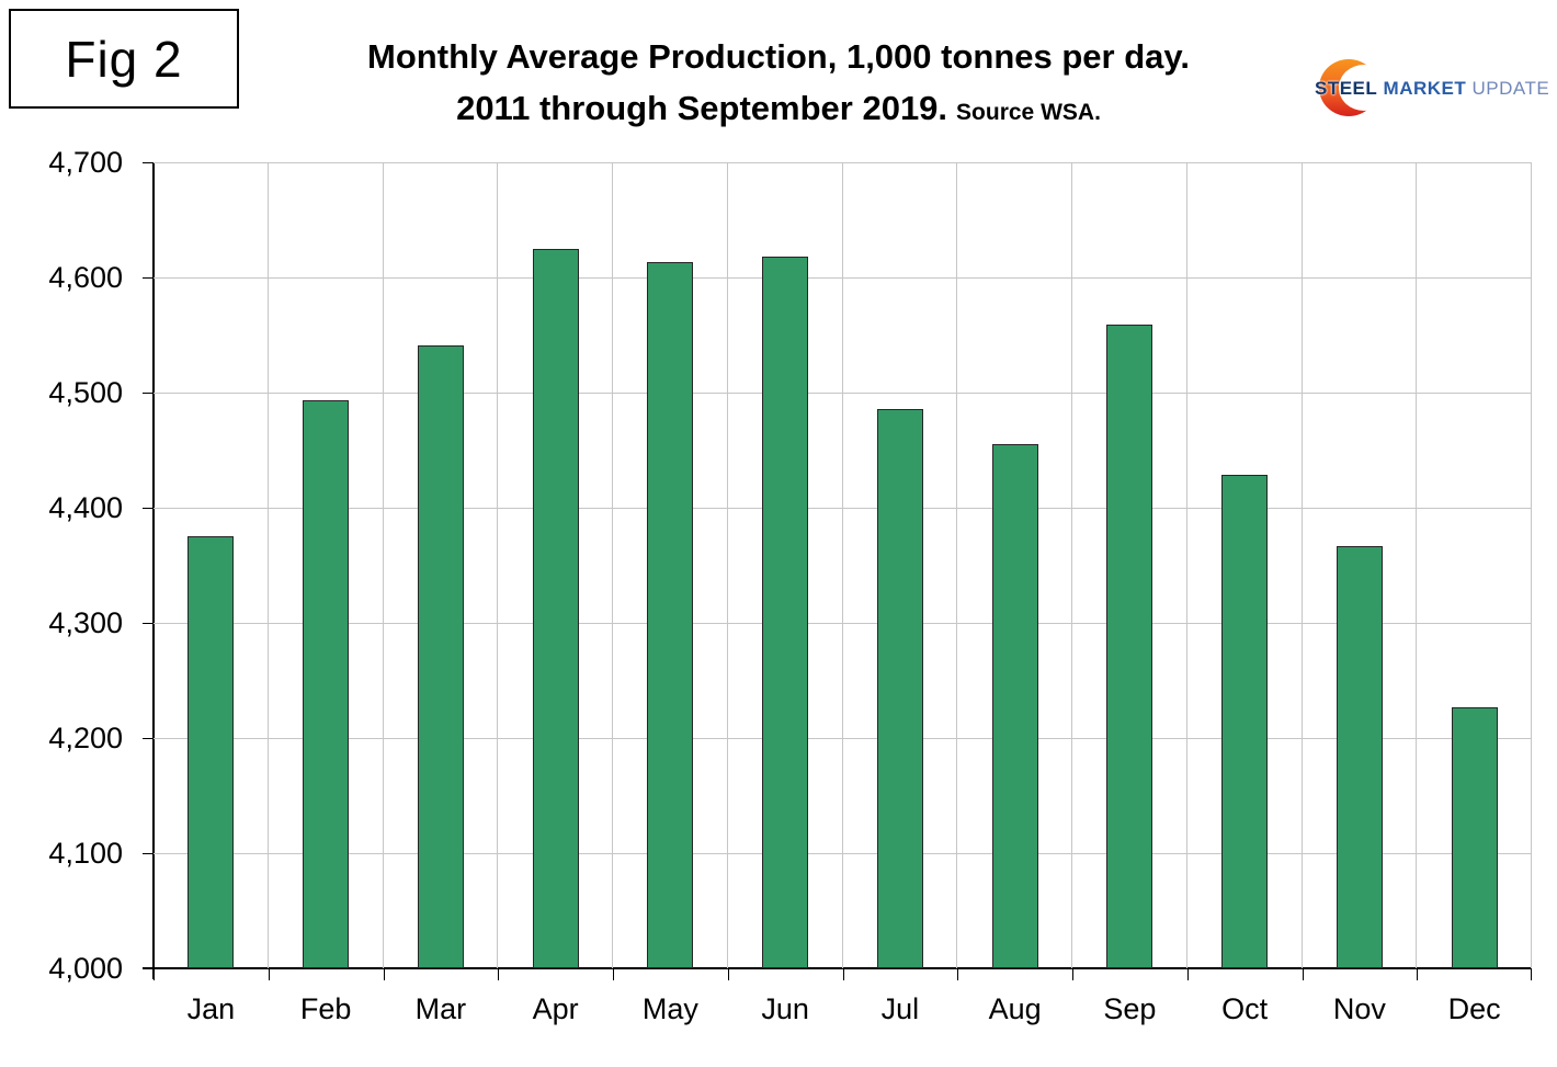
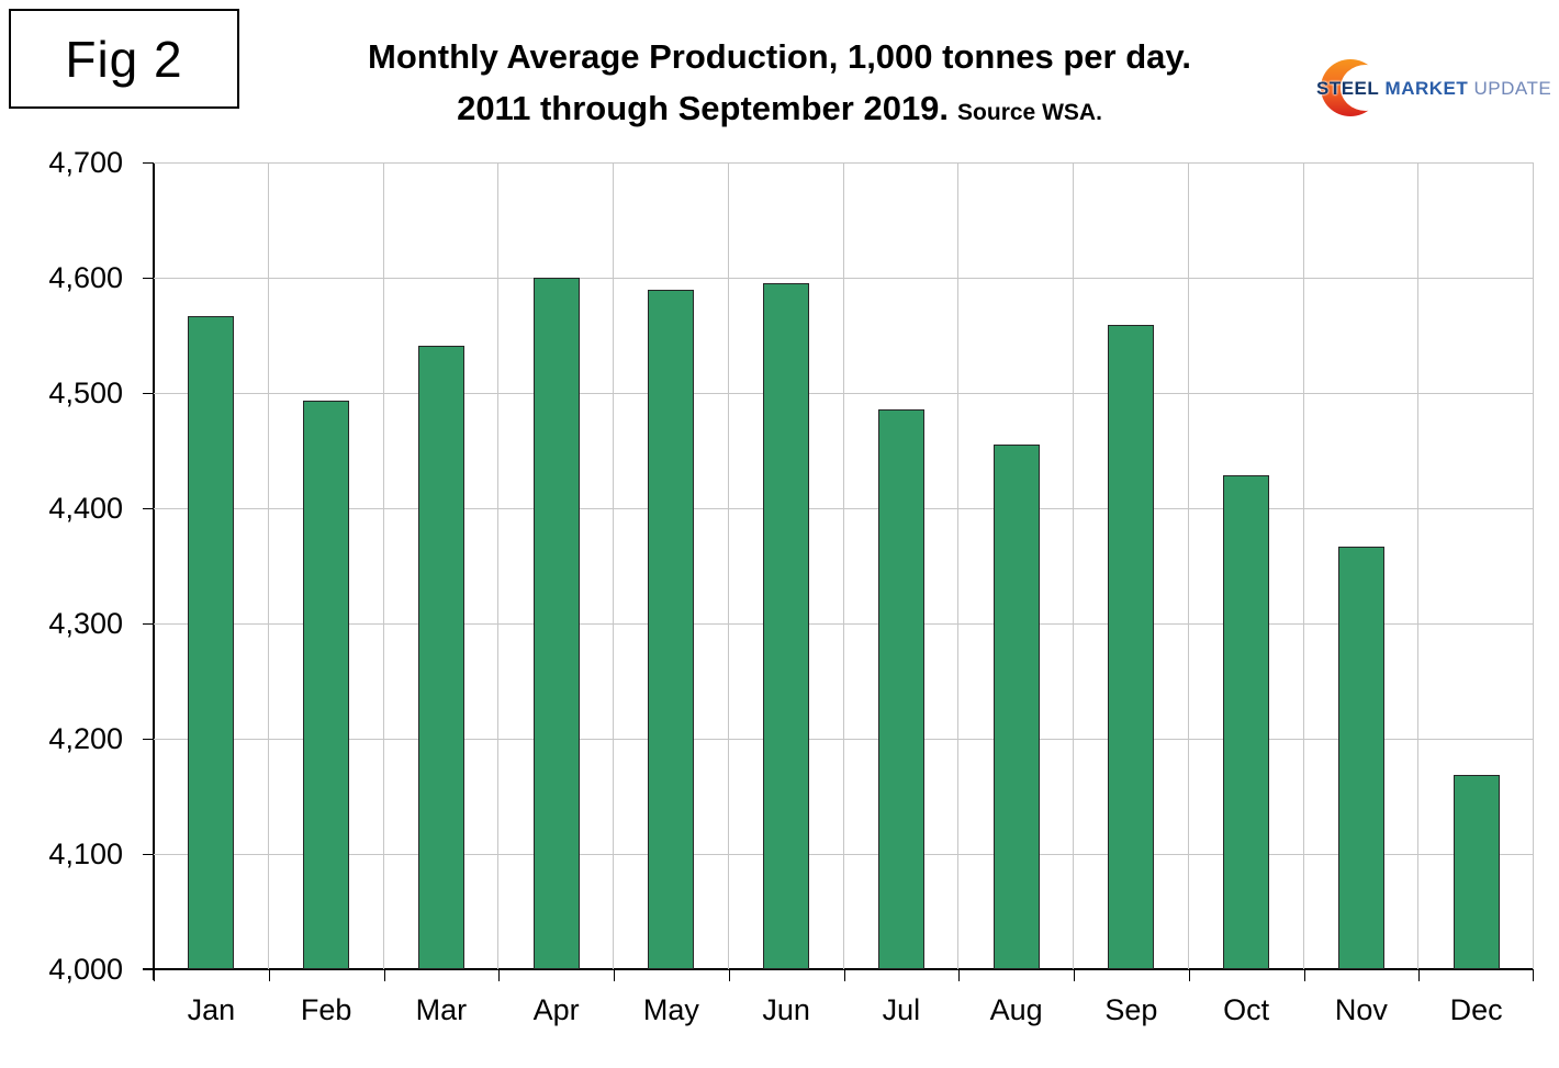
Jan: 4375 -> 4567
Apr: 4625 -> 4600
May: 4613 -> 4590
Jun: 4618 -> 4595
Dec: 4227 -> 4169
